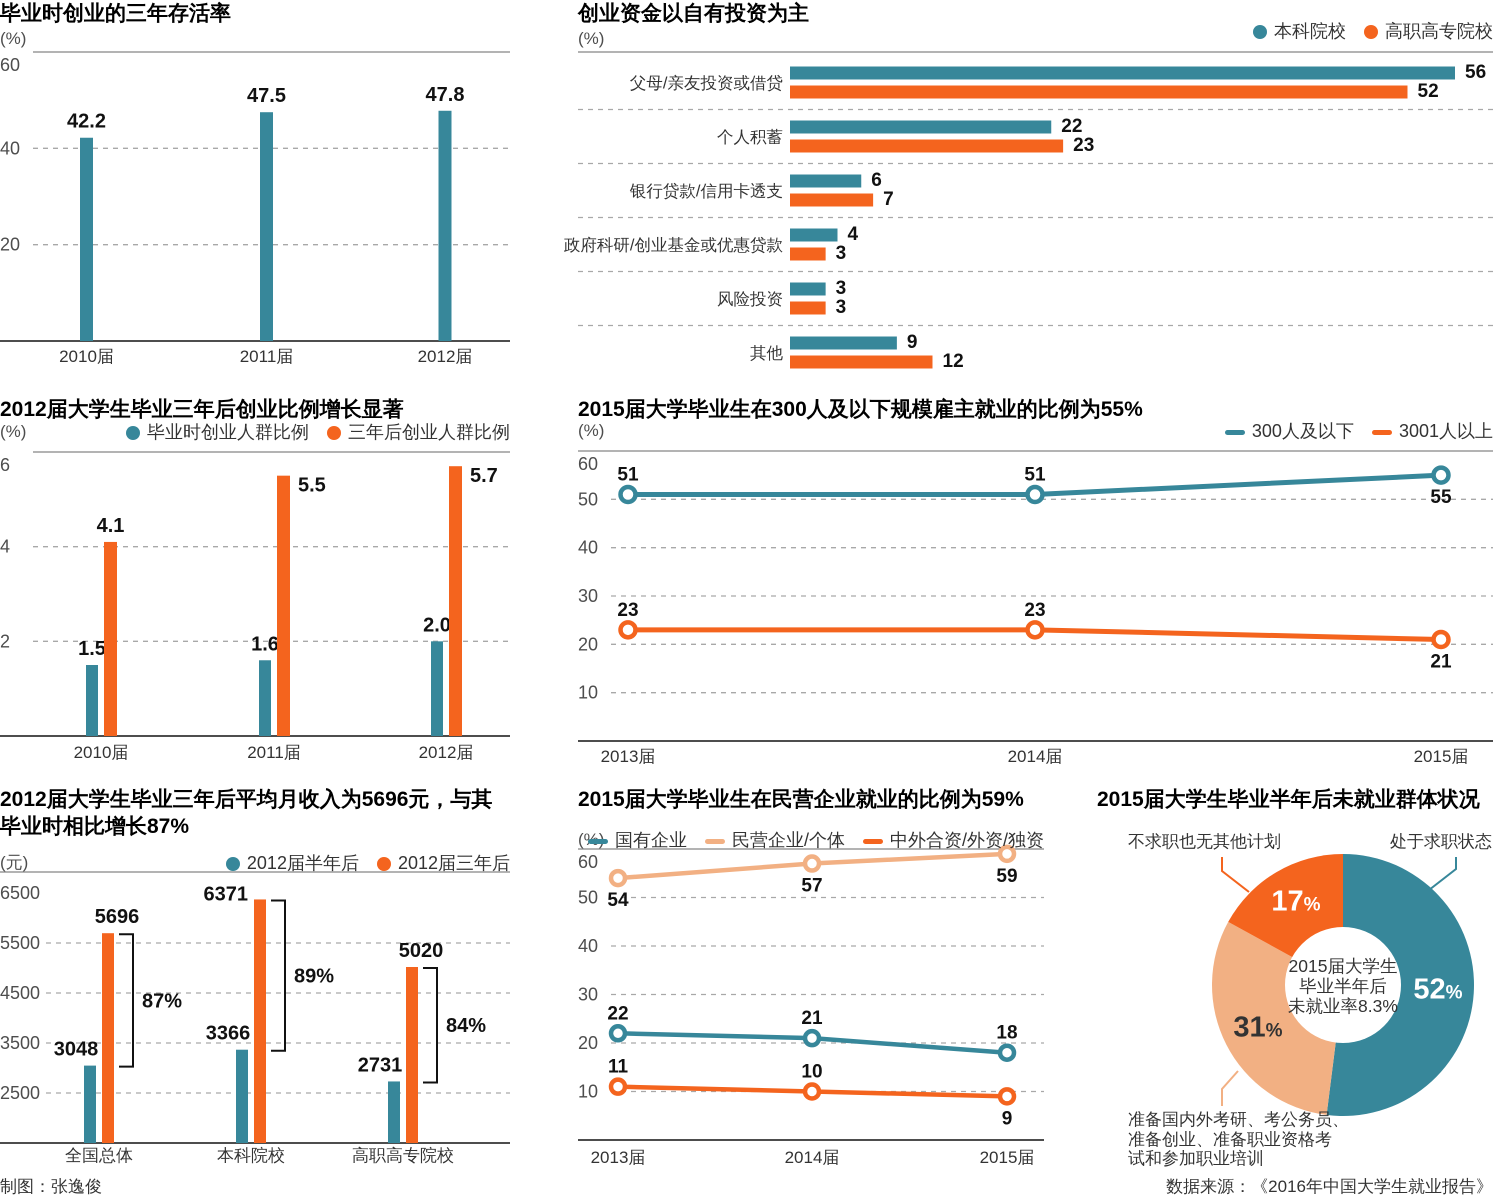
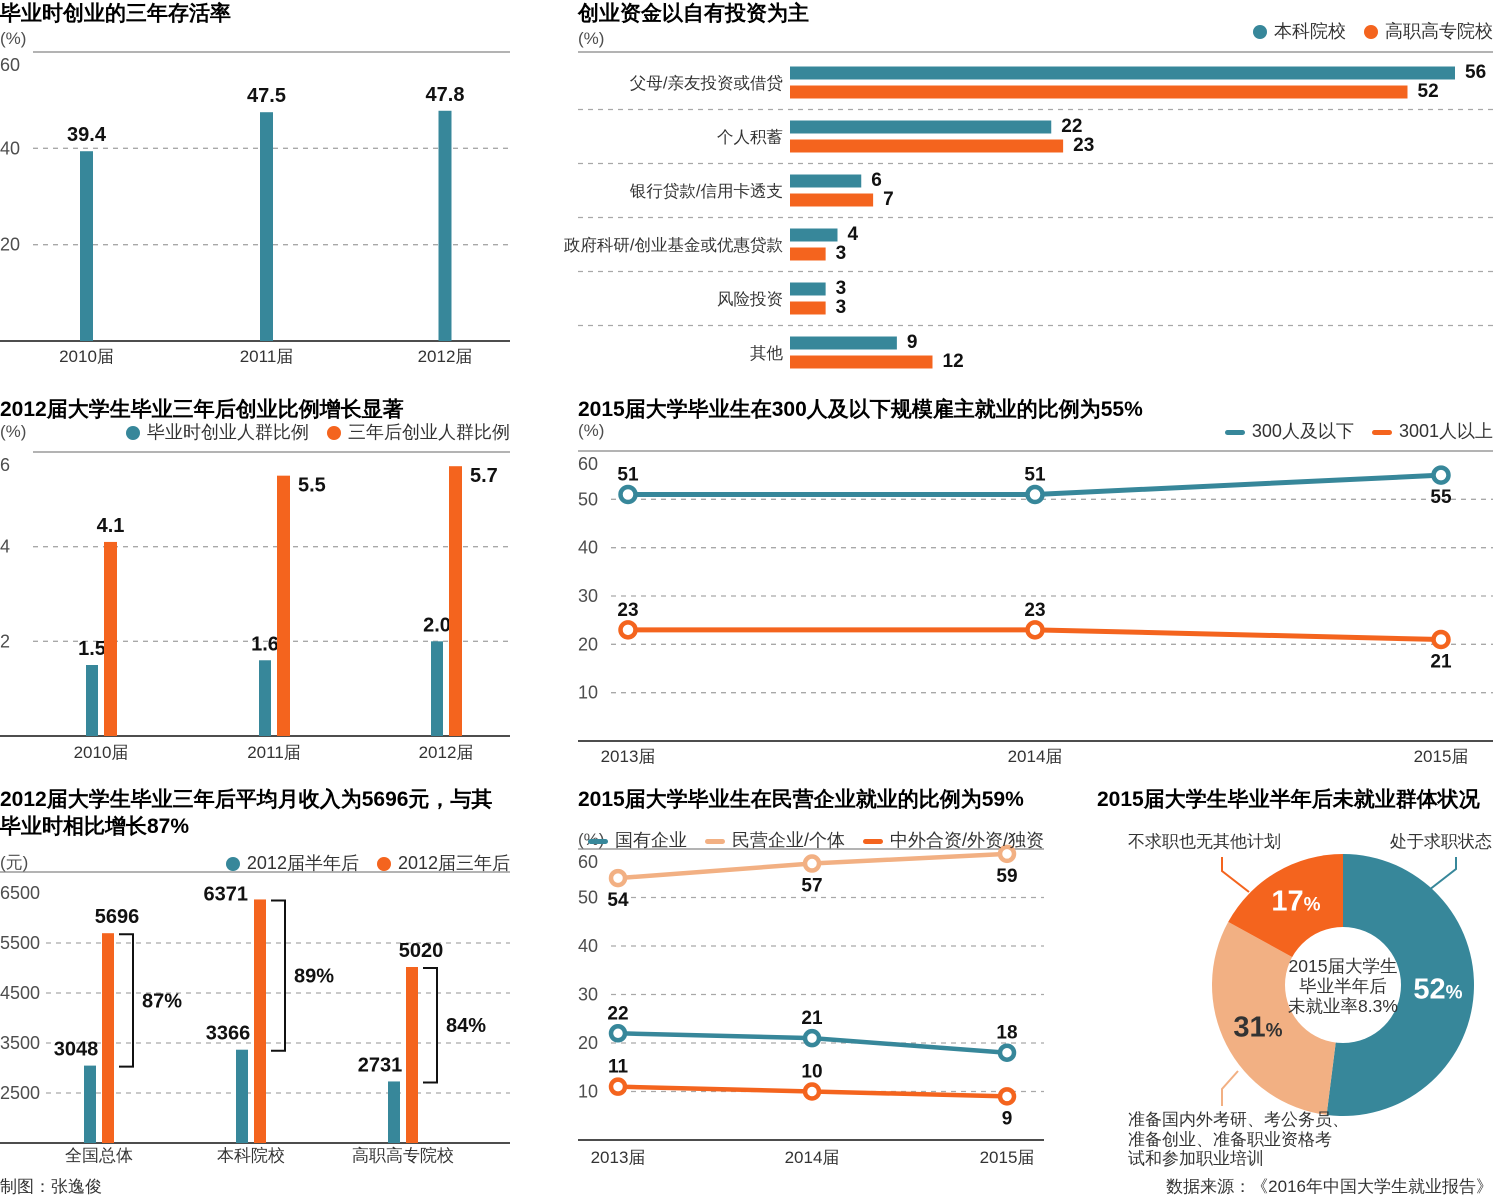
毕业时创业的三年存活率/2010届: 42.2 -> 39.4
